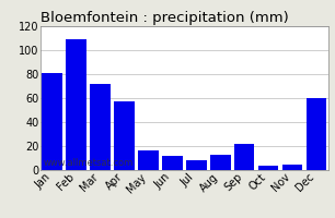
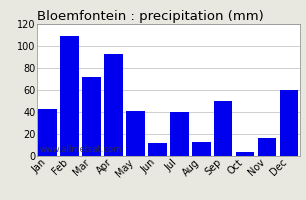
Jan: 81 -> 43
Apr: 57 -> 93
May: 16 -> 41
Jul: 8 -> 40
Sep: 22 -> 50
Nov: 5 -> 16
